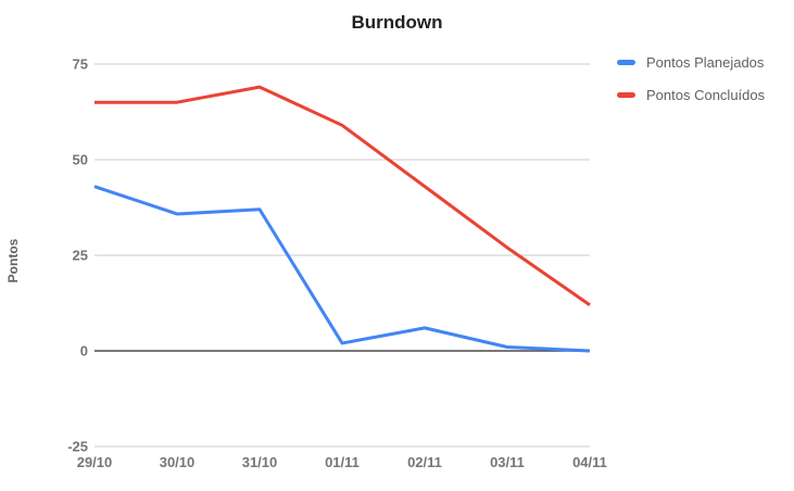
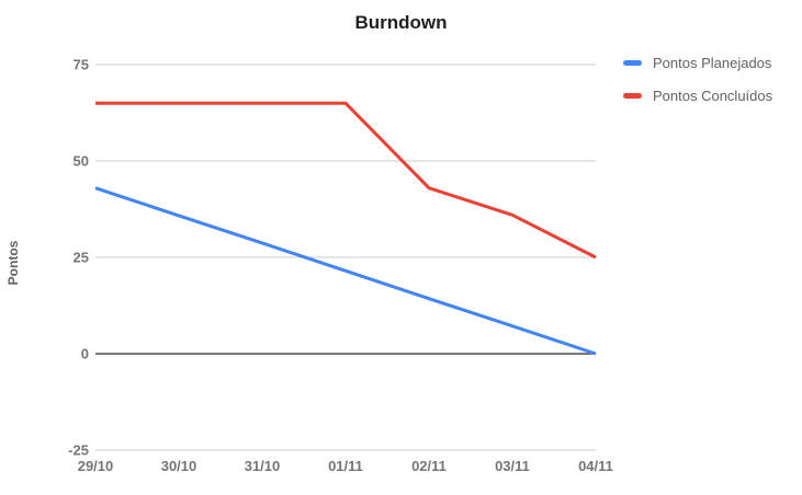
Pontos Planejados/31/10: 37 -> 29
Pontos Concluídos/31/10: 69 -> 65
Pontos Planejados/01/11: 2 -> 22
Pontos Concluídos/01/11: 59 -> 65
Pontos Planejados/02/11: 6 -> 14
Pontos Planejados/03/11: 1 -> 7
Pontos Concluídos/03/11: 27 -> 36
Pontos Concluídos/04/11: 12 -> 25
